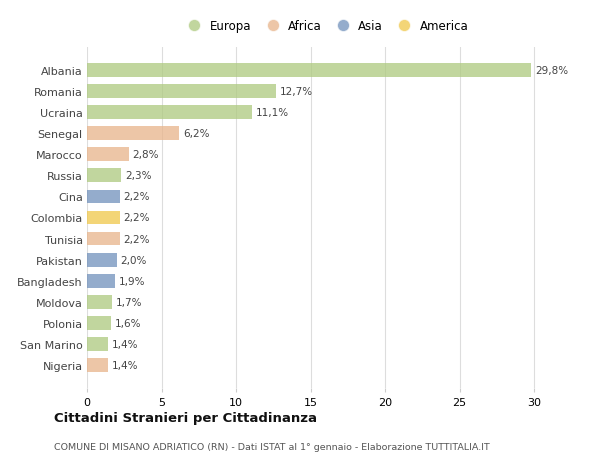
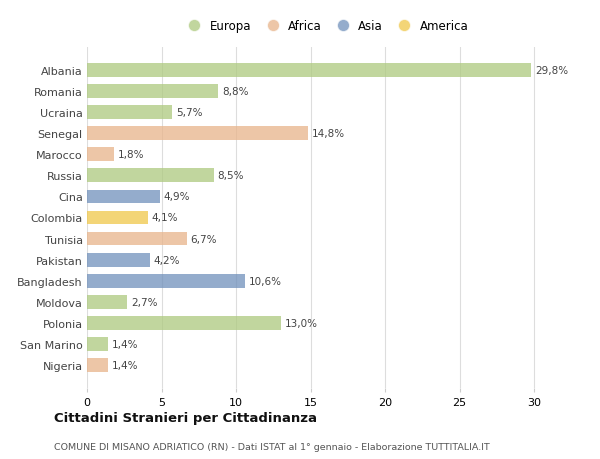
Romania: 12,7% -> 8,8%
Ucraina: 11,1% -> 5,7%
Senegal: 6,2% -> 14,8%
Marocco: 2,8% -> 1,8%
Russia: 2,3% -> 8,5%
Cina: 2,2% -> 4,9%
Colombia: 2,2% -> 4,1%
Tunisia: 2,2% -> 6,7%
Pakistan: 2,0% -> 4,2%
Bangladesh: 1,9% -> 10,6%
Moldova: 1,7% -> 2,7%
Polonia: 1,6% -> 13,0%
